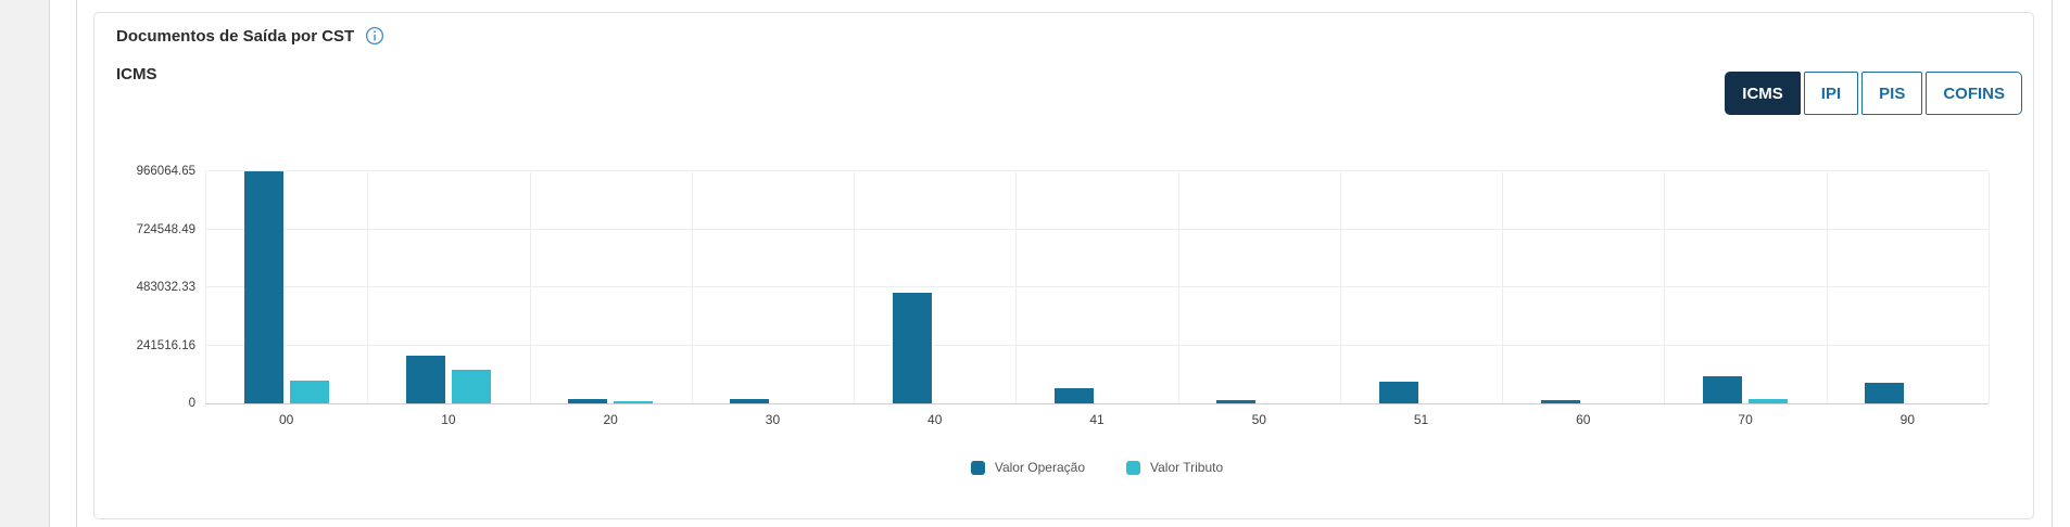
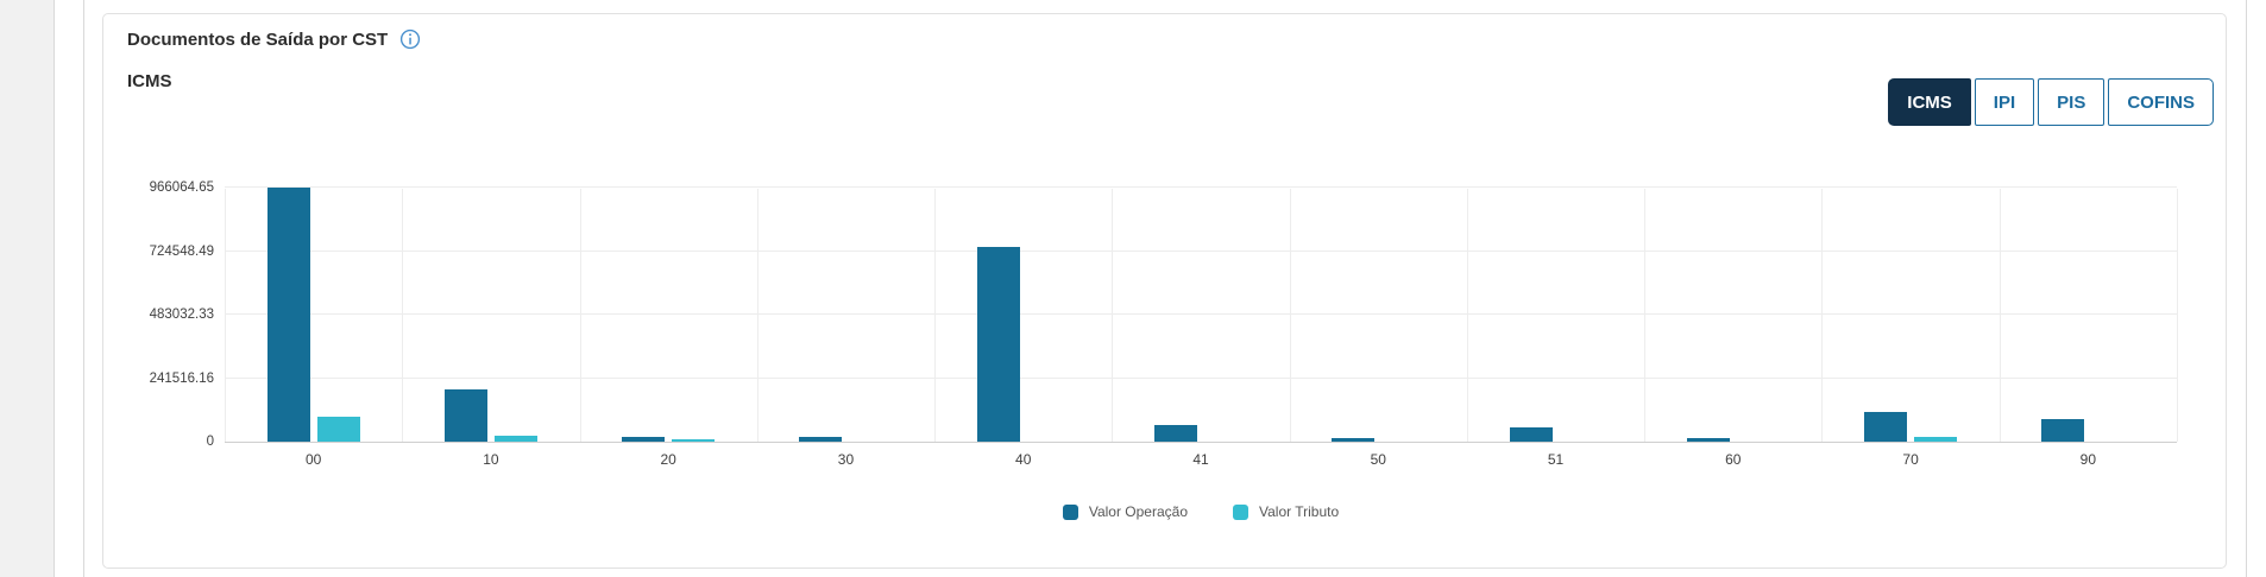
Valor Tributo/10: 140000 -> 20000
Valor Operação/40: 460000 -> 740000
Valor Operação/51: 90000 -> 60000
